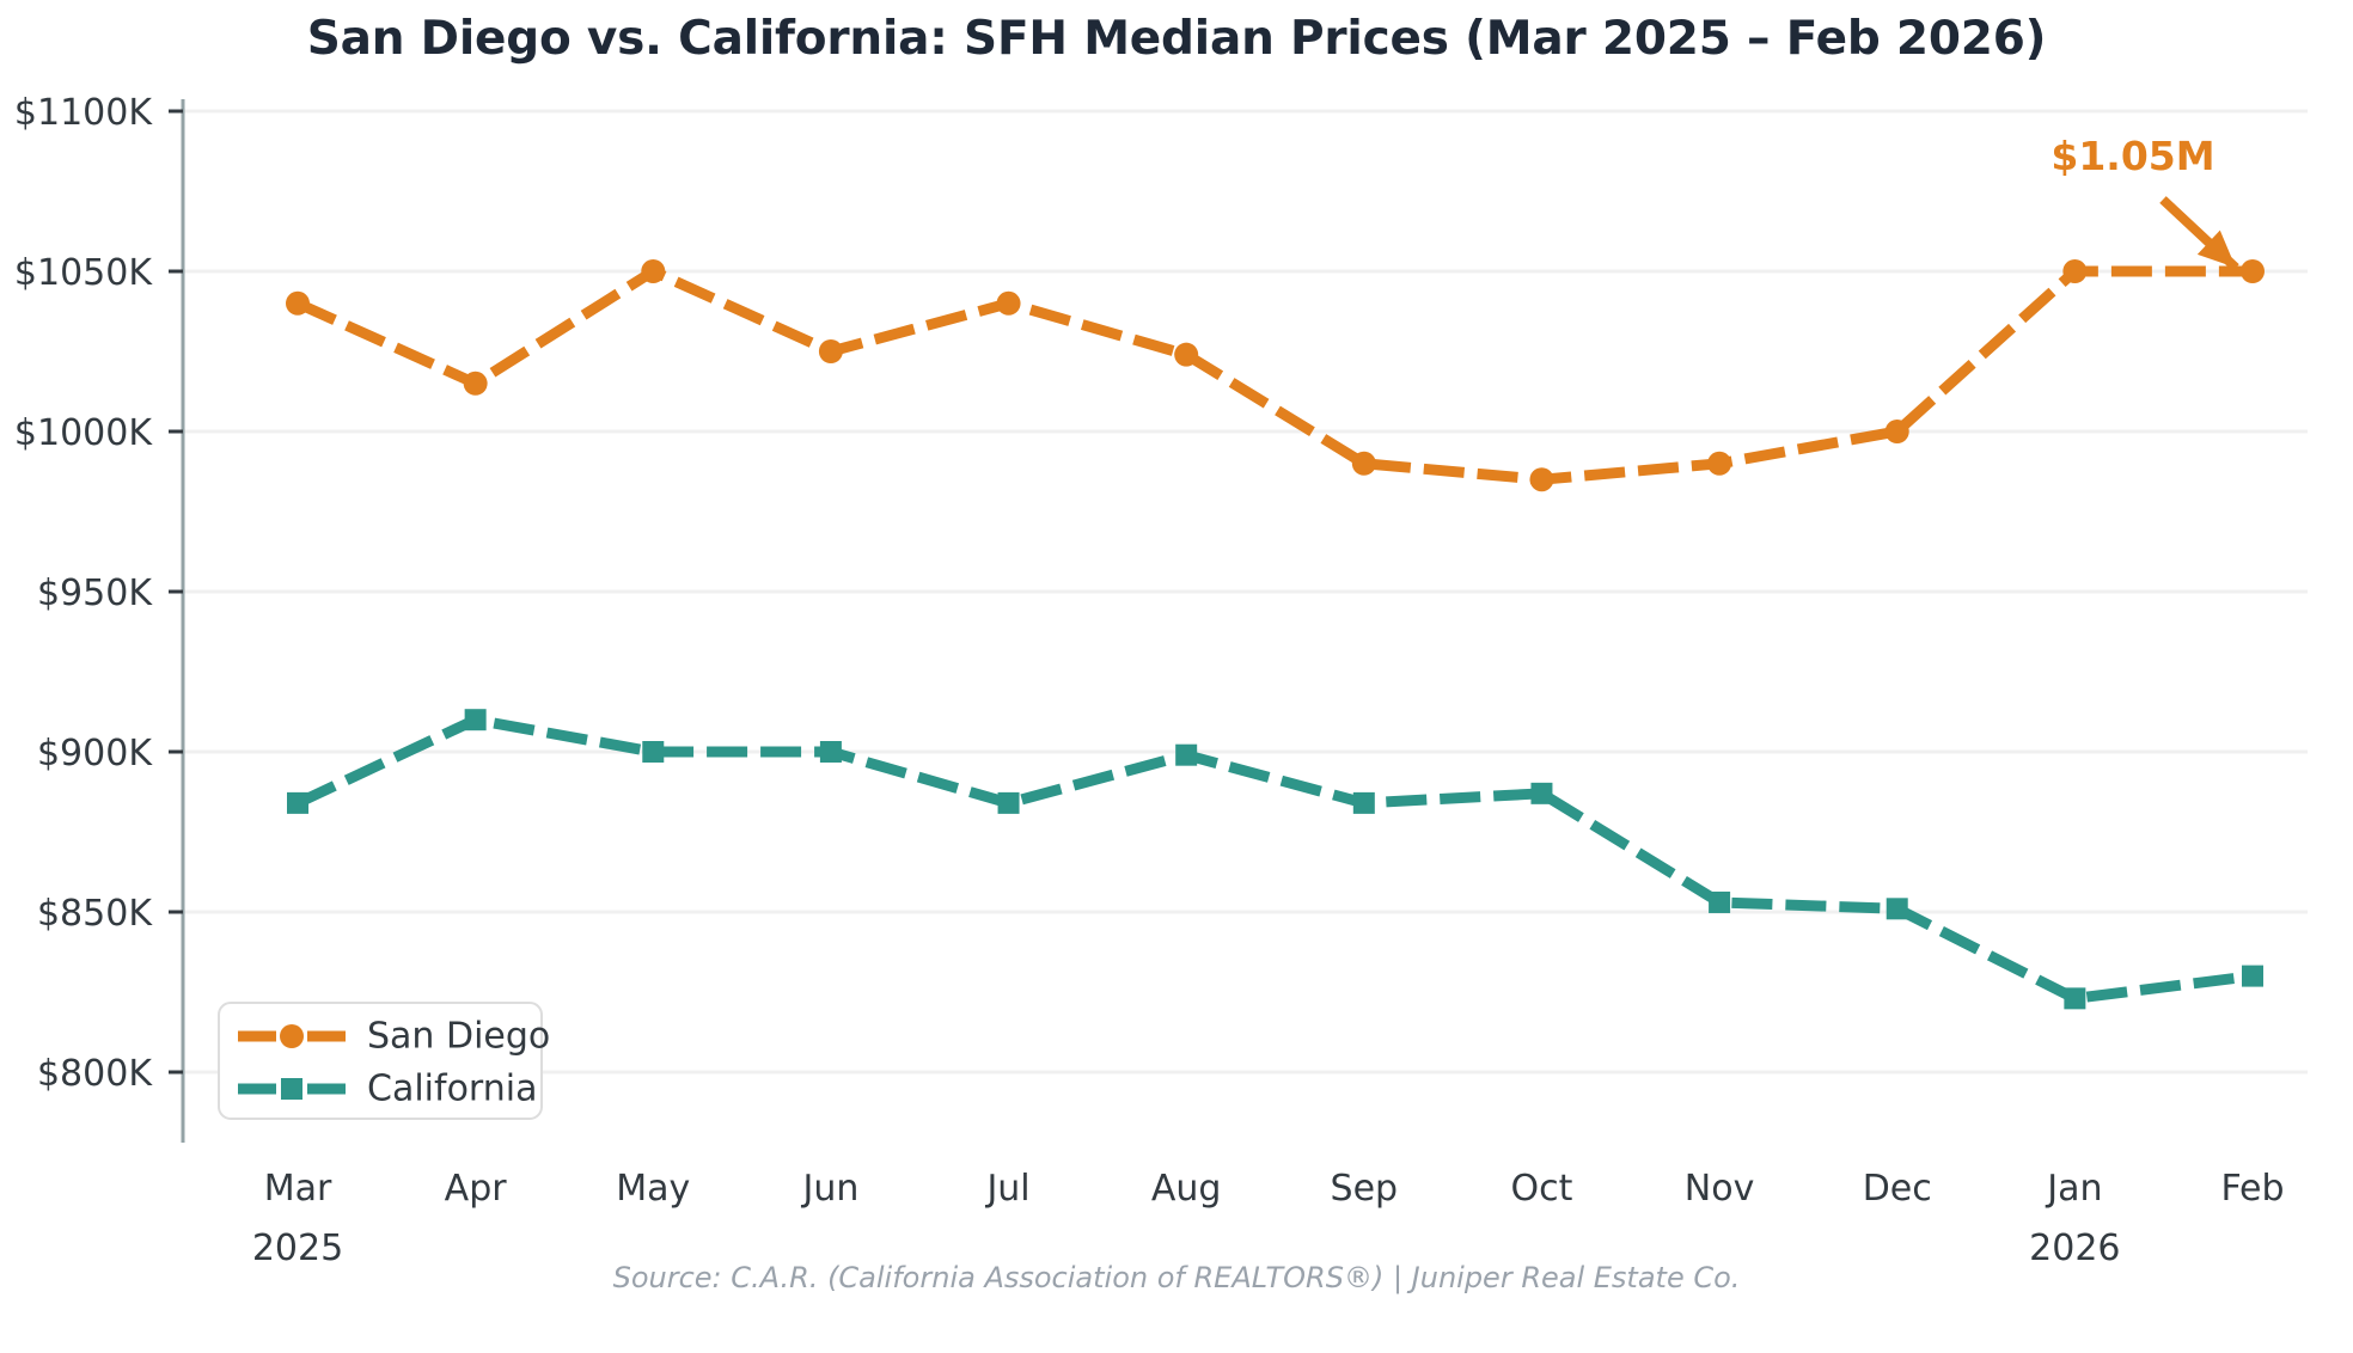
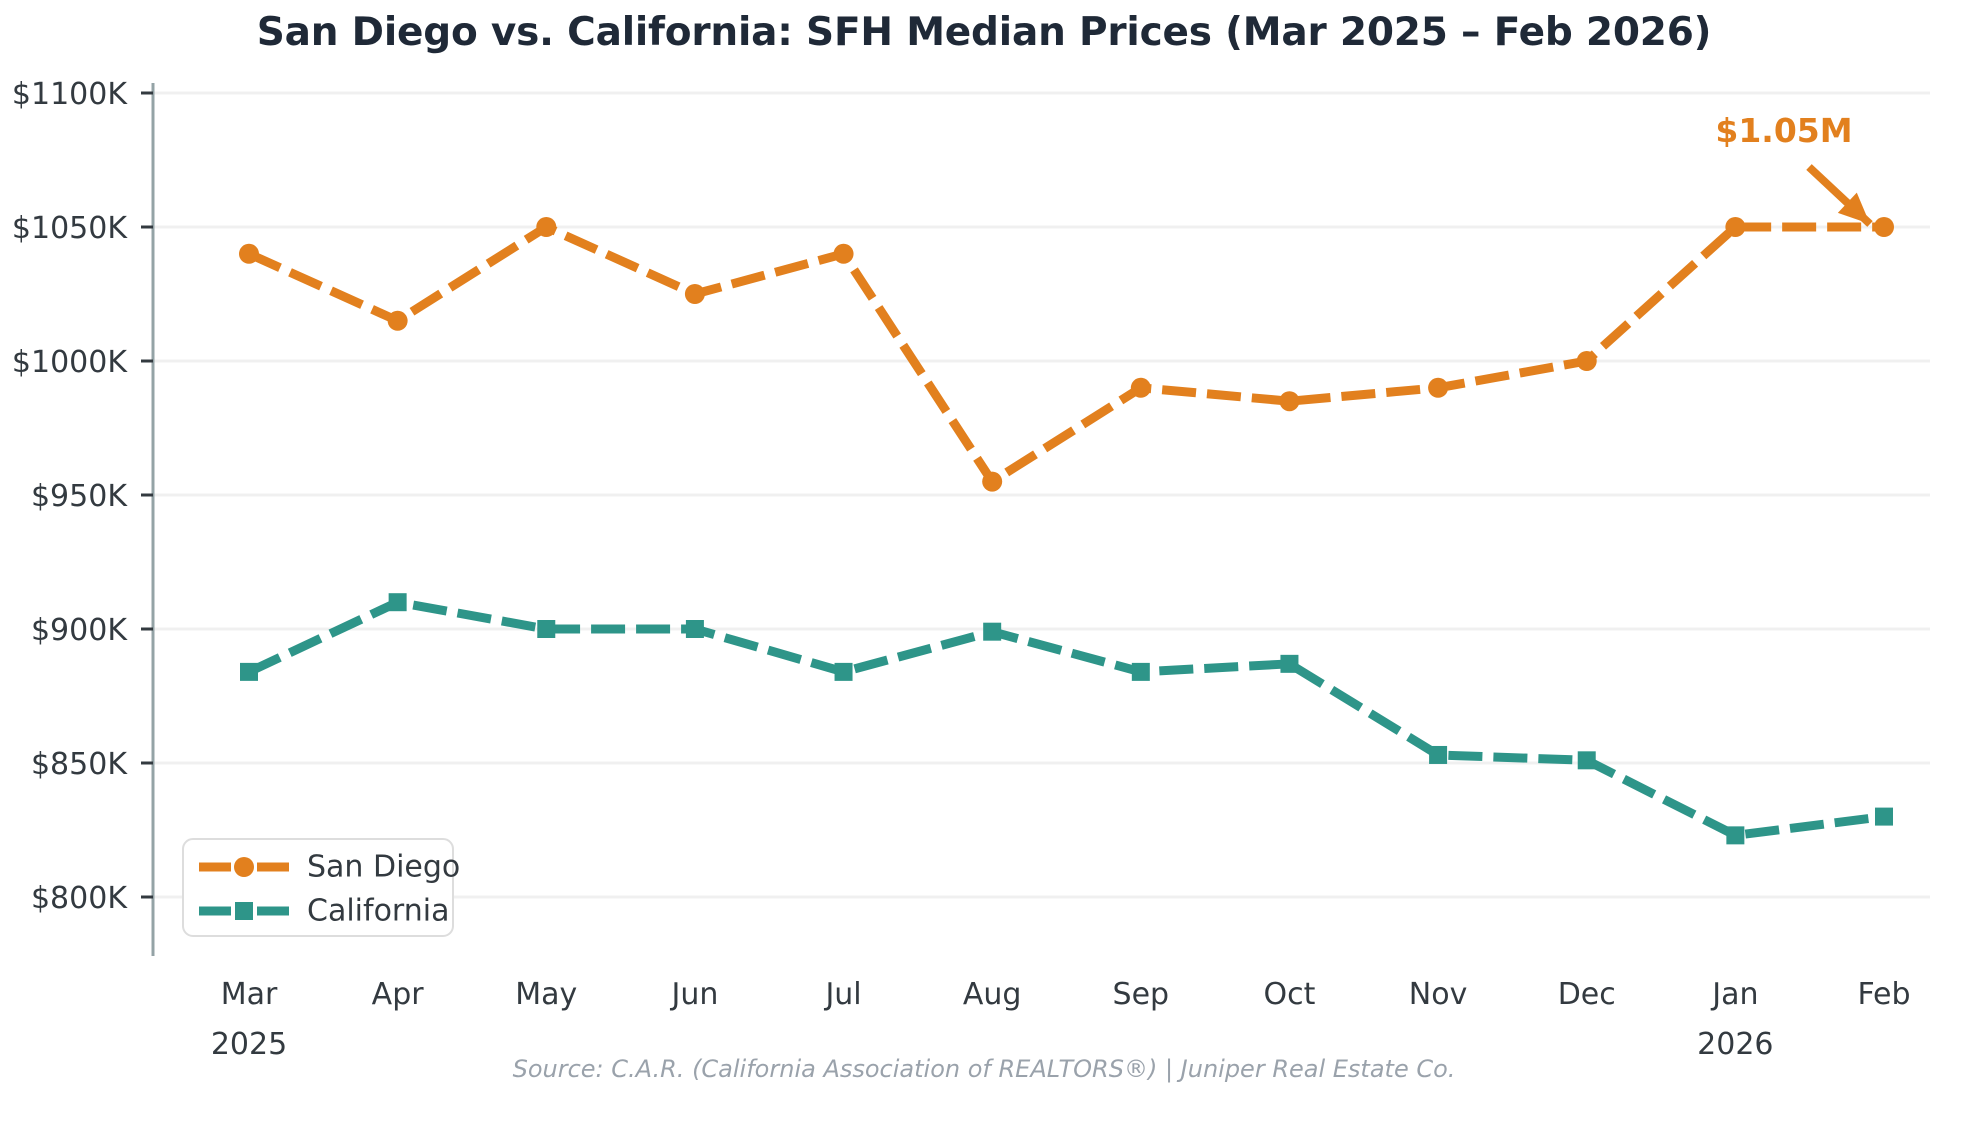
San Diego/Aug: $1024K -> $955K
